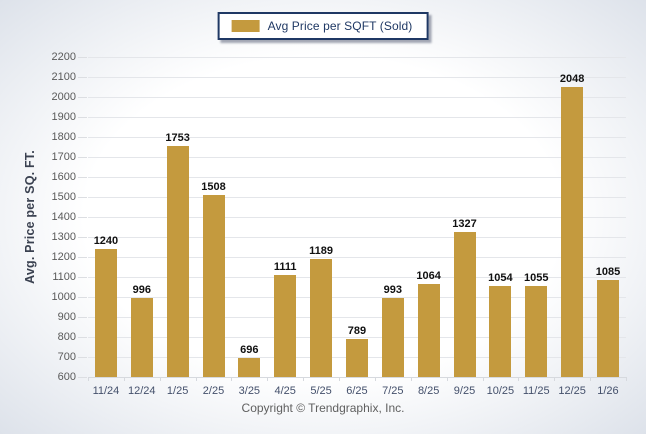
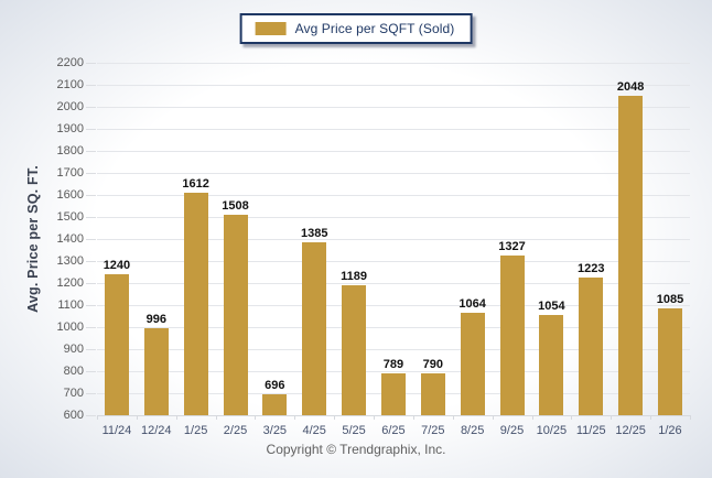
1/25: 1753 -> 1612
4/25: 1111 -> 1385
7/25: 993 -> 790
11/25: 1055 -> 1223
